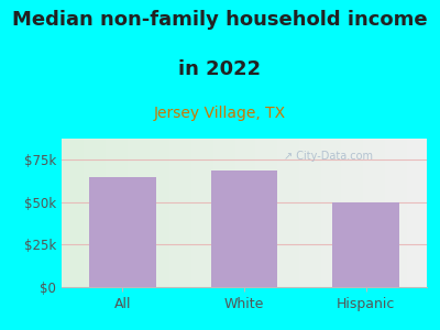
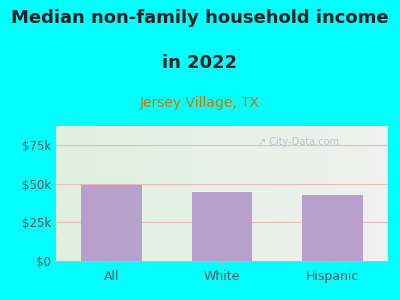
All: $65k -> $49k
White: $68k -> $45k
Hispanic: $50k -> $43k
